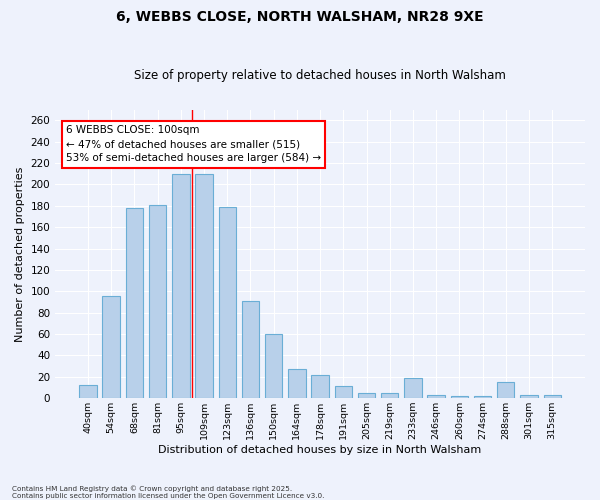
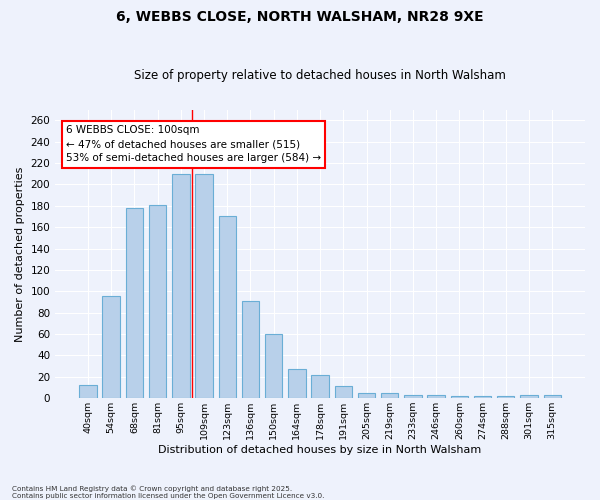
123sqm: 179 -> 170
233sqm: 19 -> 3
288sqm: 15 -> 2
